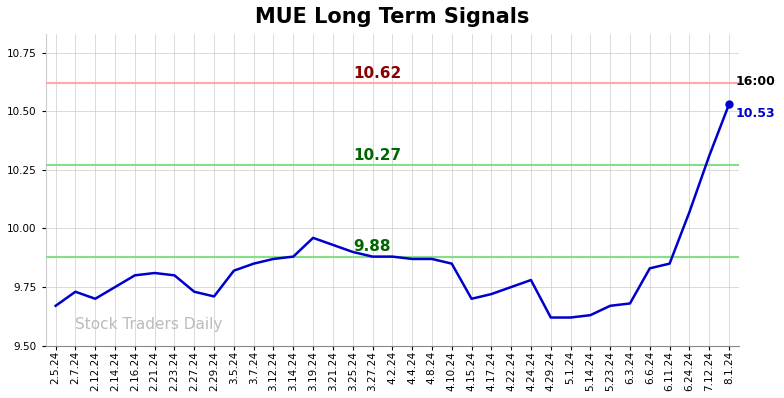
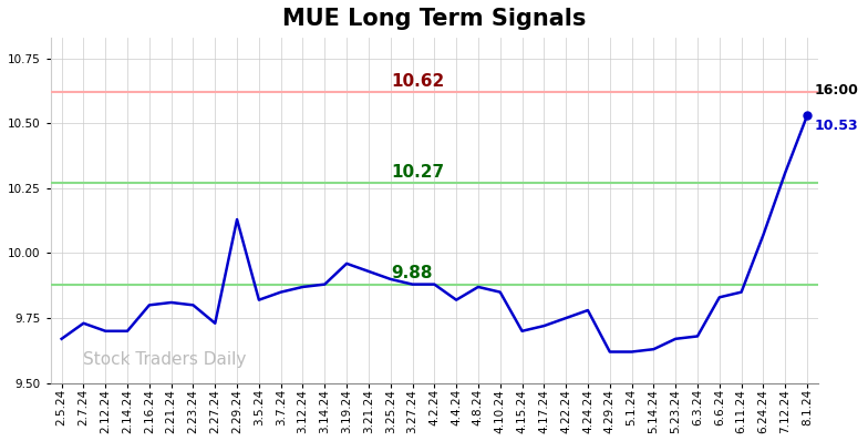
2.14.24: 9.75 -> 9.70
2.29.24: 9.71 -> 10.13
4.4.24: 9.87 -> 9.82
